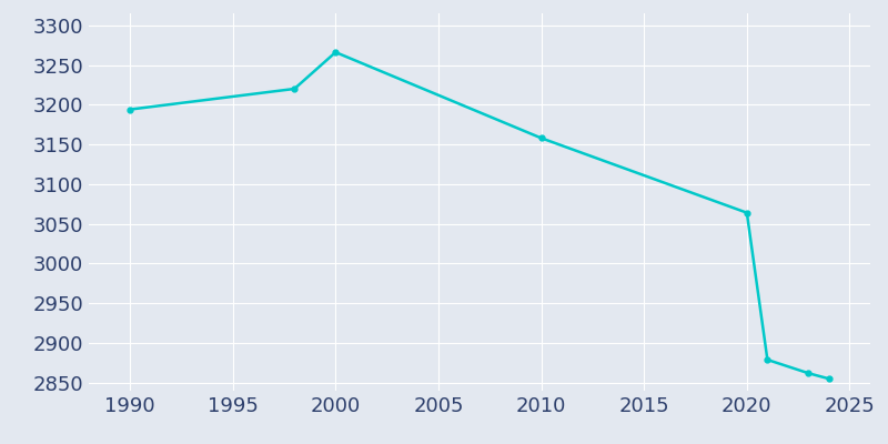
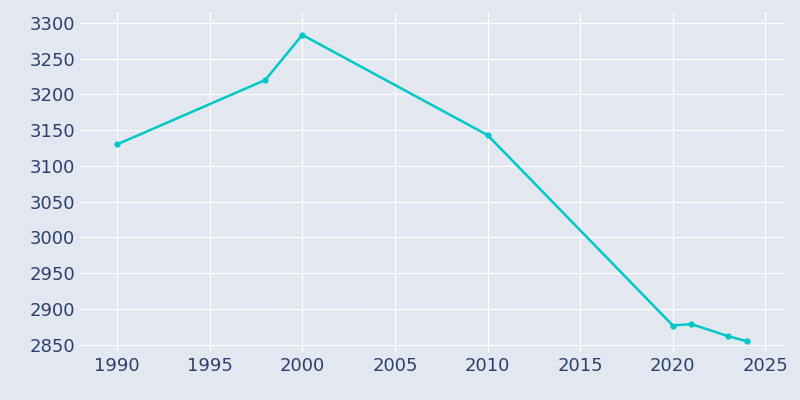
1990: 3194 -> 3130
2000: 3266 -> 3283
2010: 3158 -> 3143
2020: 3064 -> 2877
